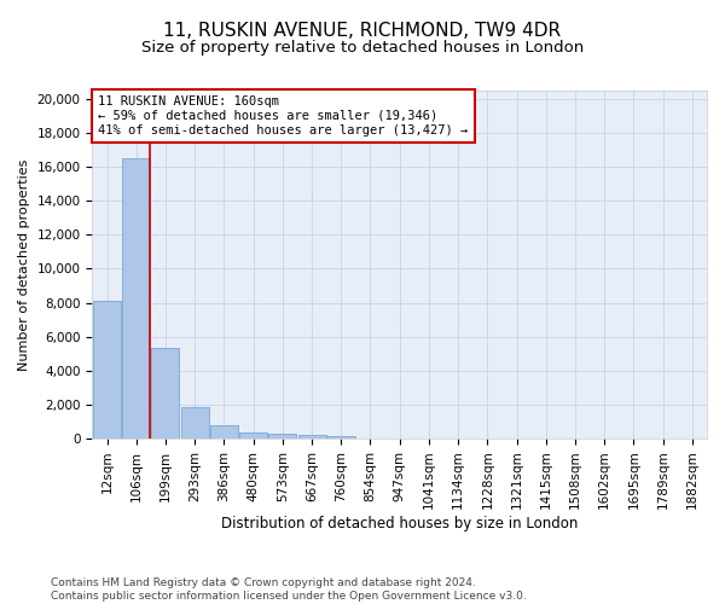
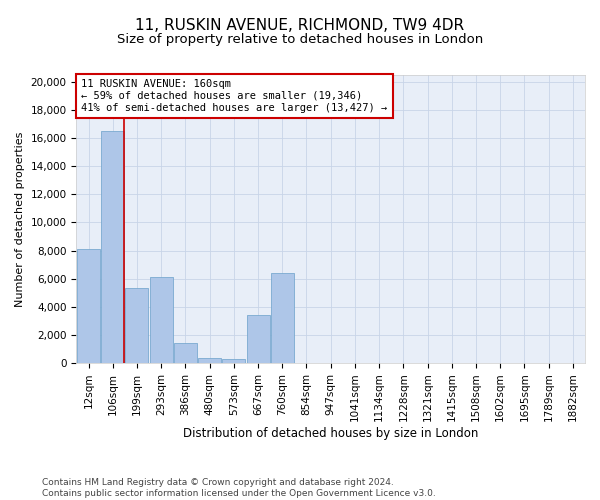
293sqm: 1,800 -> 6,100
386sqm: 800 -> 1,400
667sqm: 200 -> 3,400
760sqm: 200 -> 6,400
